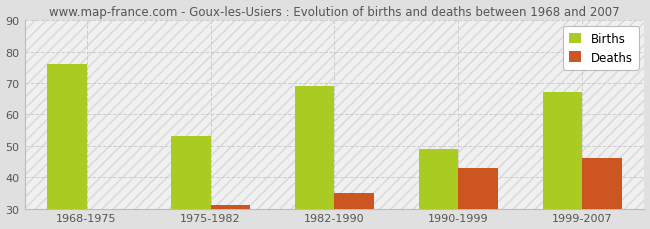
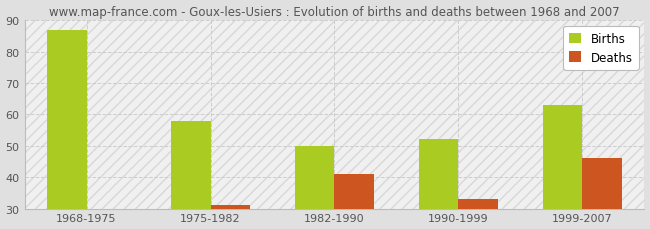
Births/1968-1975: 76 -> 87
Births/1975-1982: 53 -> 58
Births/1982-1990: 69 -> 50
Deaths/1982-1990: 35 -> 41
Births/1990-1999: 49 -> 52
Deaths/1990-1999: 43 -> 33
Births/1999-2007: 67 -> 63
